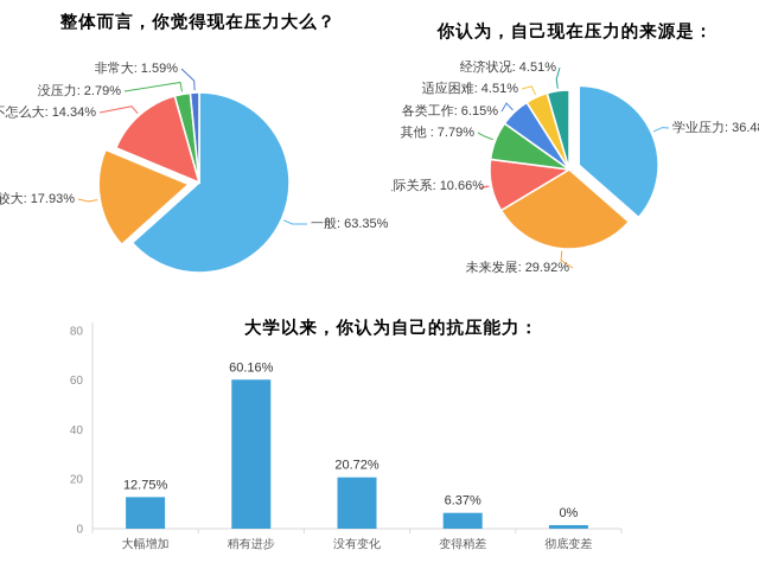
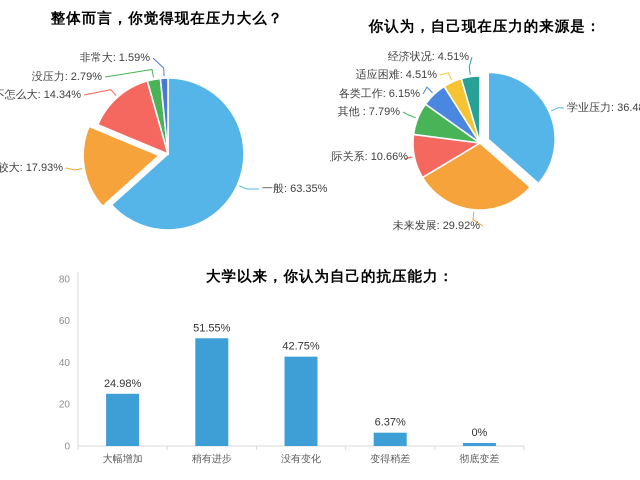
大学以来，你认为自己的抗压能力：/大幅增加: 12.75% -> 24.98%
大学以来，你认为自己的抗压能力：/稍有进步: 60.16% -> 51.55%
大学以来，你认为自己的抗压能力：/没有变化: 20.72% -> 42.75%
